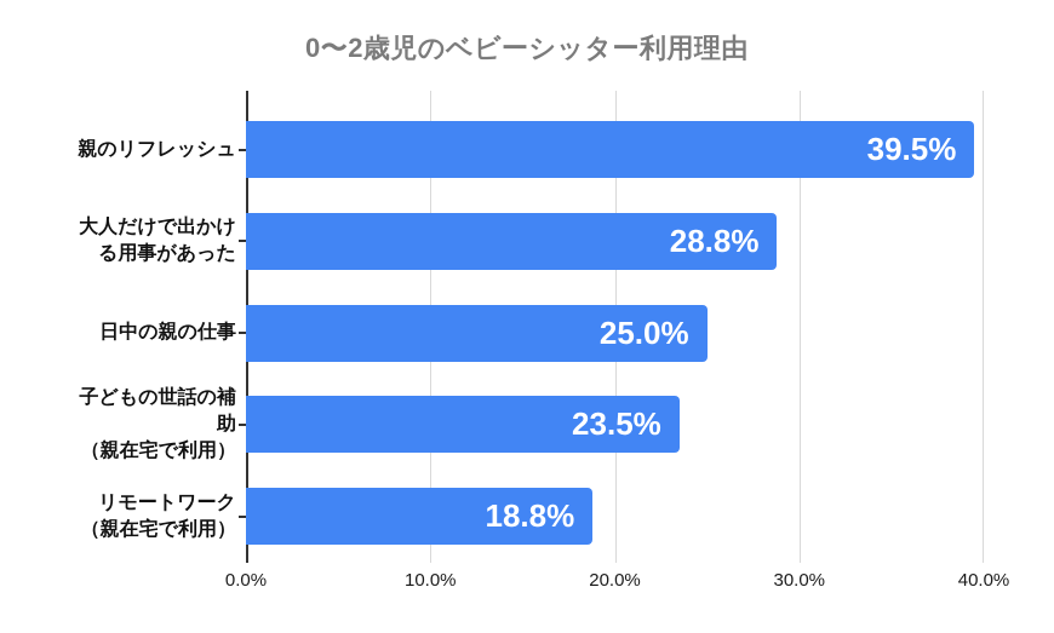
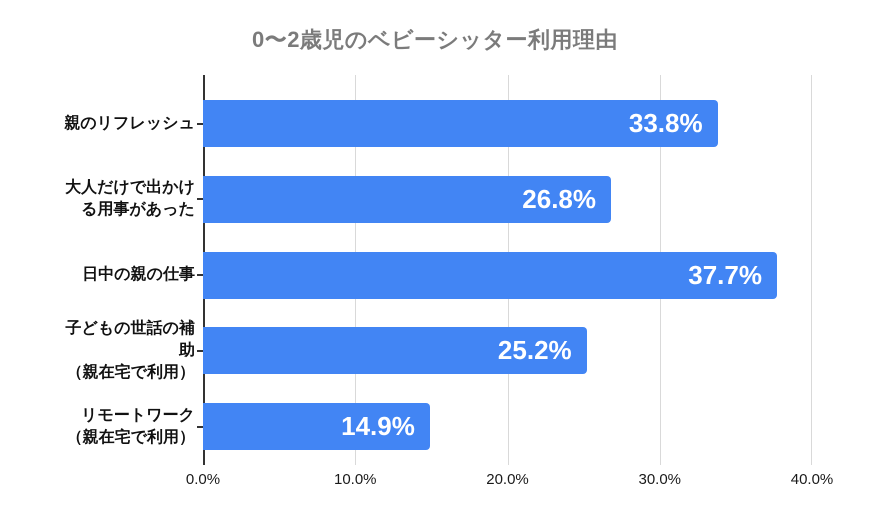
親のリフレッシュ: 39.5% -> 33.8%
大人だけで出かける用事があった: 28.8% -> 26.8%
日中の親の仕事: 25.0% -> 37.7%
子どもの世話の補助（親在宅で利用）: 23.5% -> 25.2%
リモートワーク（親在宅で利用）: 18.8% -> 14.9%
